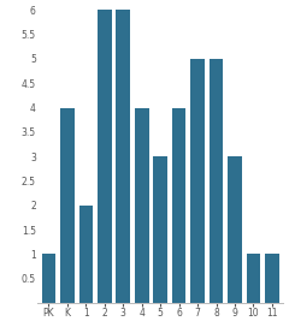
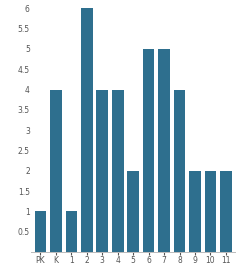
1: 2 -> 1
3: 6 -> 4
5: 3 -> 2
6: 4 -> 5
8: 5 -> 4
9: 3 -> 2
10: 1 -> 2
11: 1 -> 2
